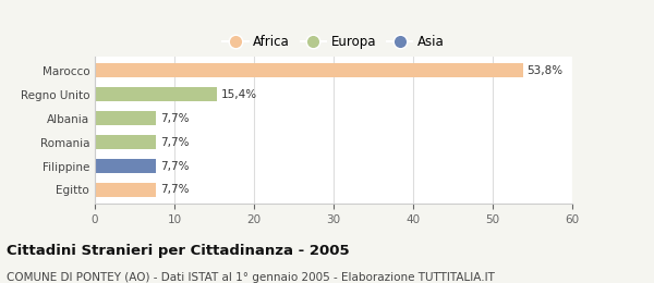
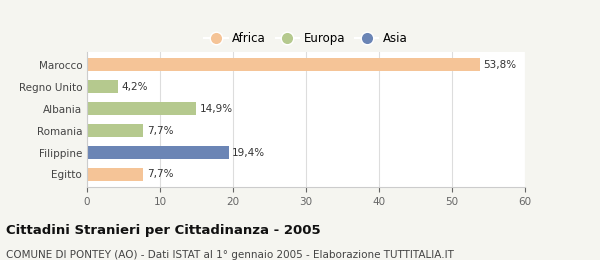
Regno Unito: 15,4% -> 4,2%
Albania: 7,7% -> 14,9%
Filippine: 7,7% -> 19,4%
